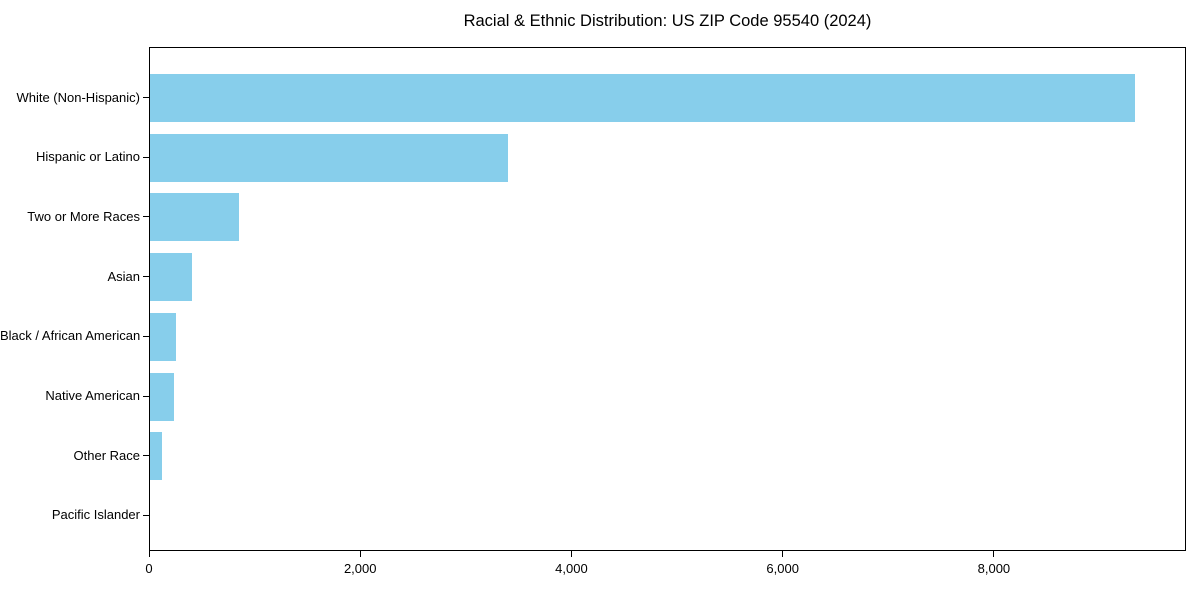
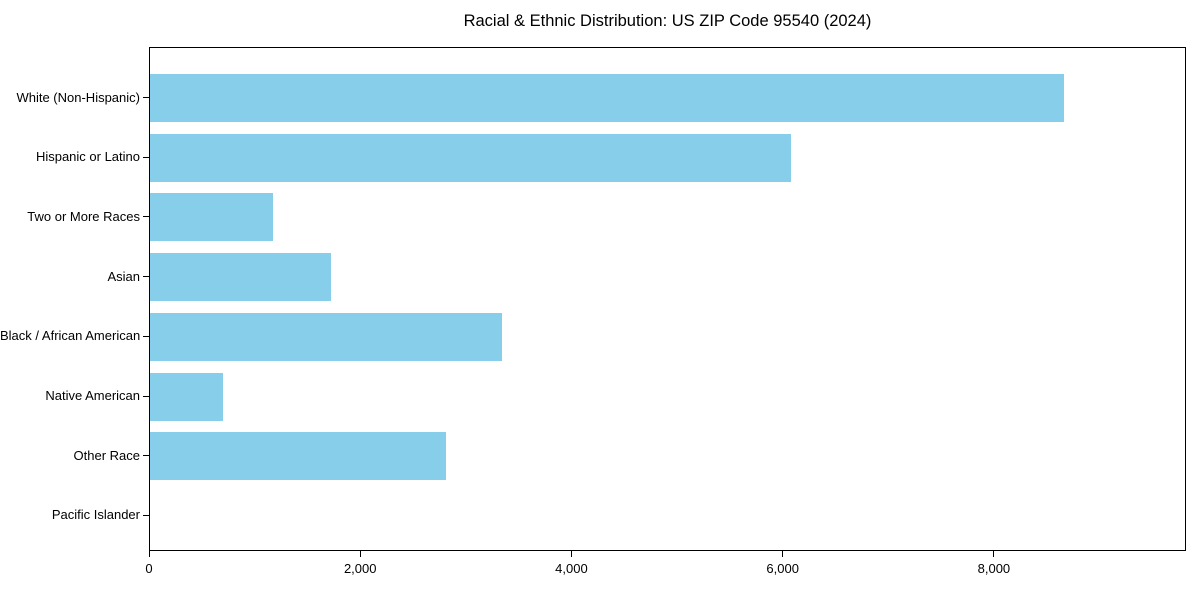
White (Non-Hispanic): 9330 -> 8650
Hispanic or Latino: 3390 -> 6070
Two or More Races: 840 -> 1160
Asian: 400 -> 1710
Black / African American: 240 -> 3330
Native American: 220 -> 690
Other Race: 110 -> 2800
